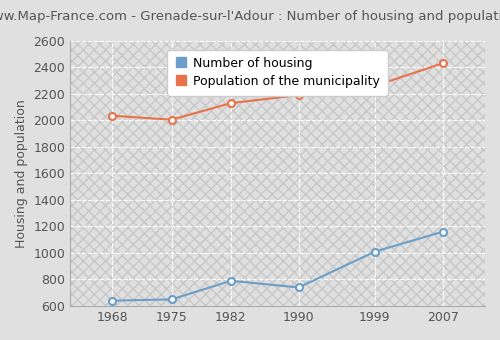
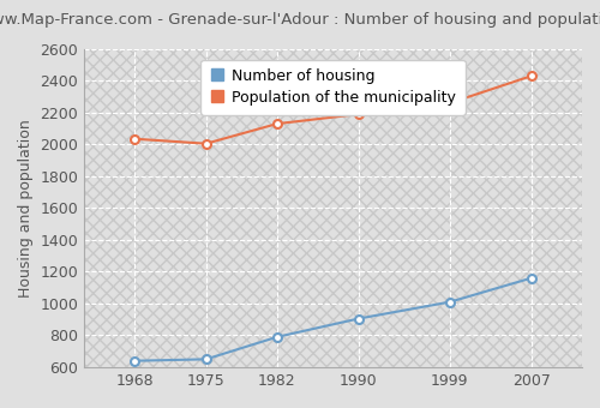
Number of housing/1990: 740 -> 900
